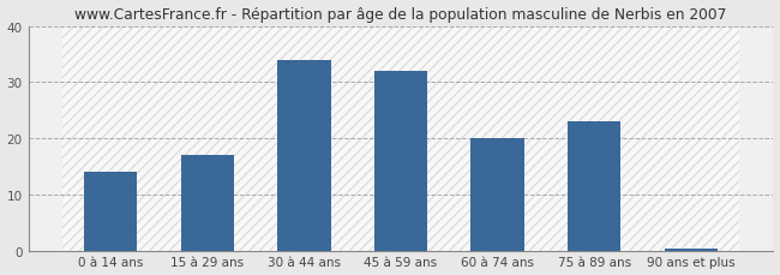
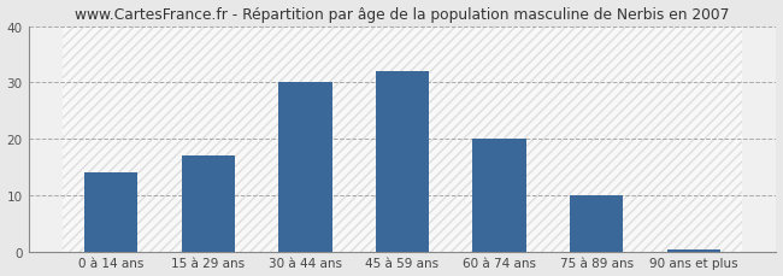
30 à 44 ans: 34.0 -> 30.0
75 à 89 ans: 23.0 -> 10.0
